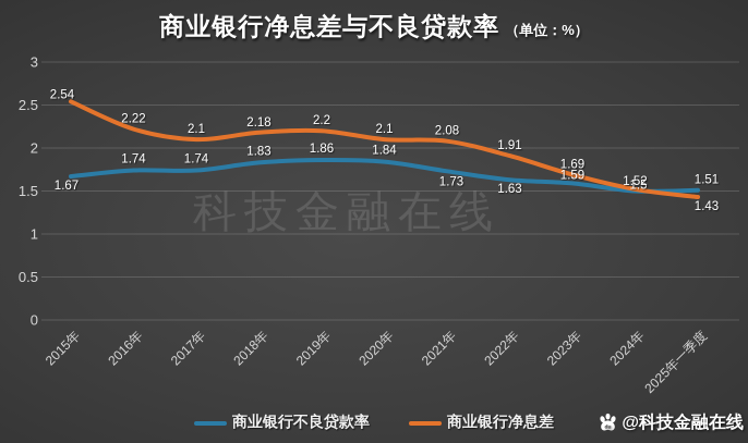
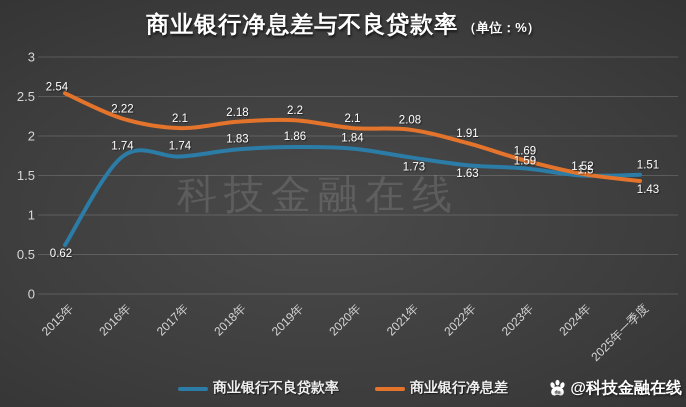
商业银行不良贷款率/2015年: 1.67 -> 0.62
